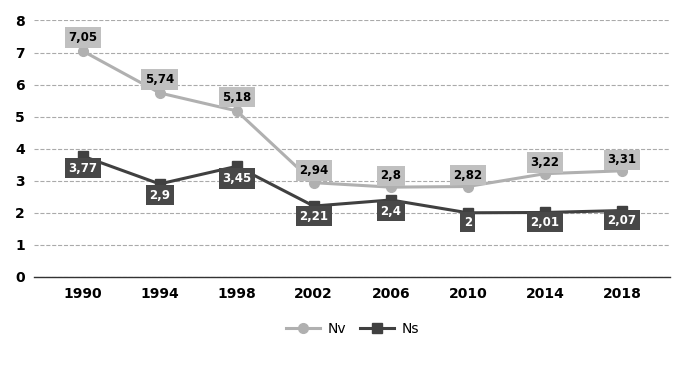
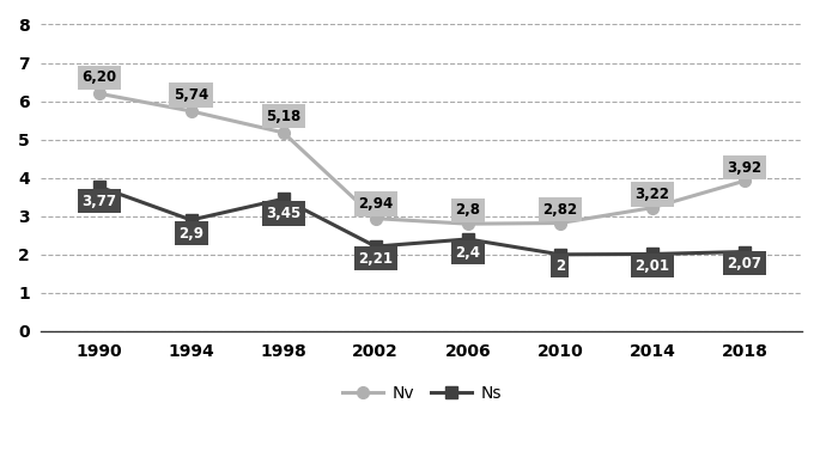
Nv/1990: 7,05 -> 6,20
Nv/2018: 3,31 -> 3,92
